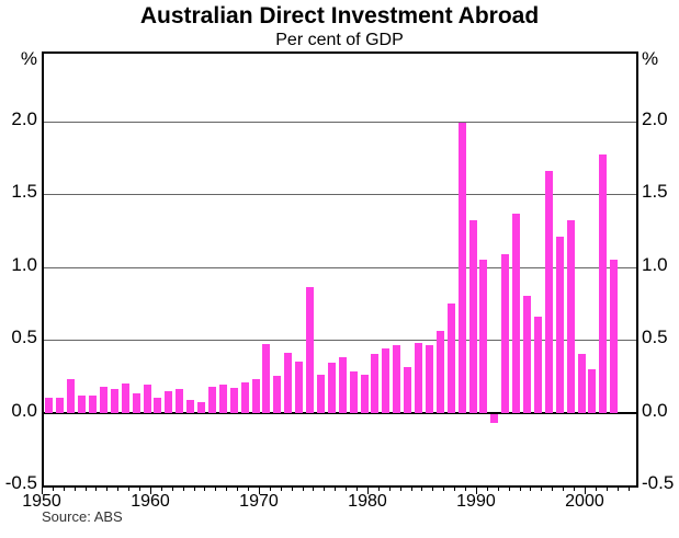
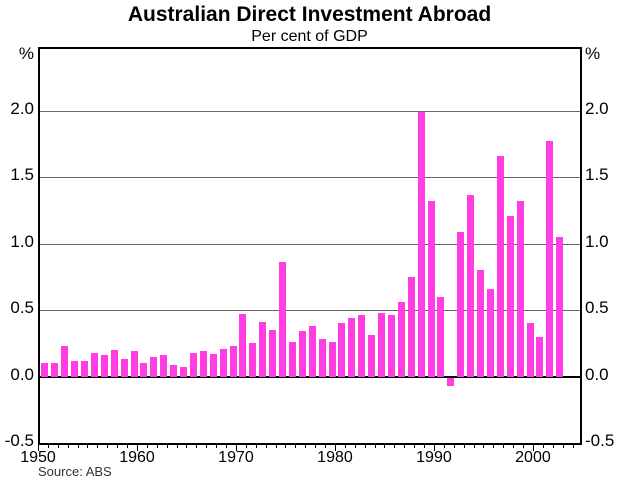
1990: 1.05 -> 0.60
